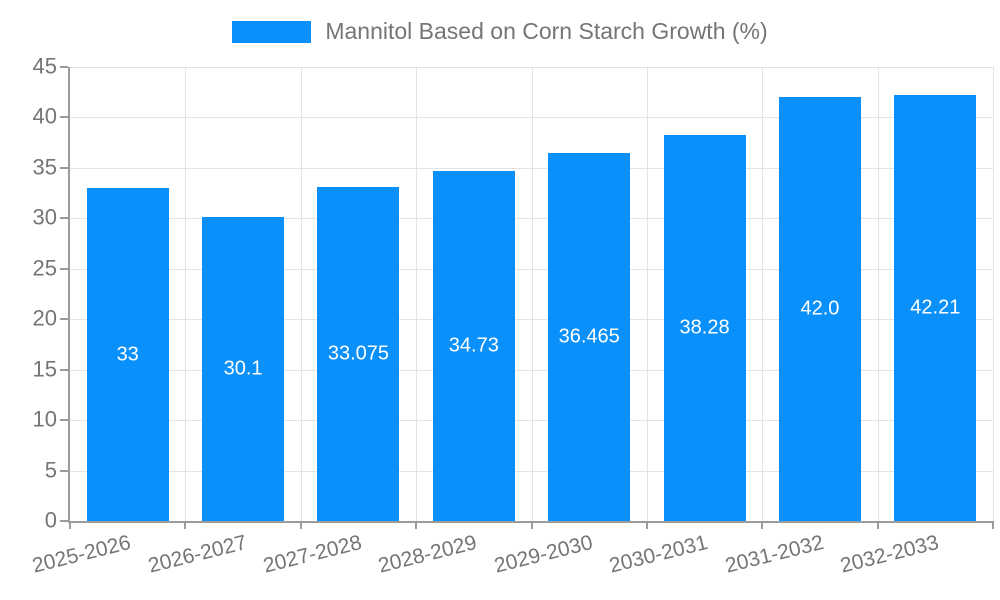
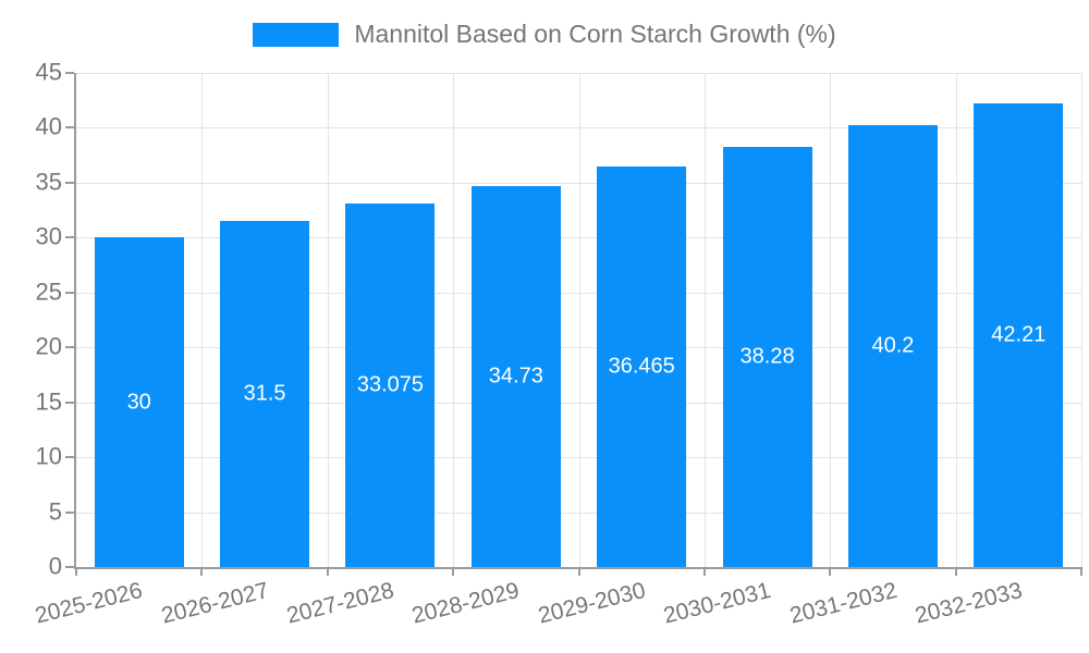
2025-2026: 33 -> 30
2026-2027: 30.1 -> 31.5
2031-2032: 42.0 -> 40.2
